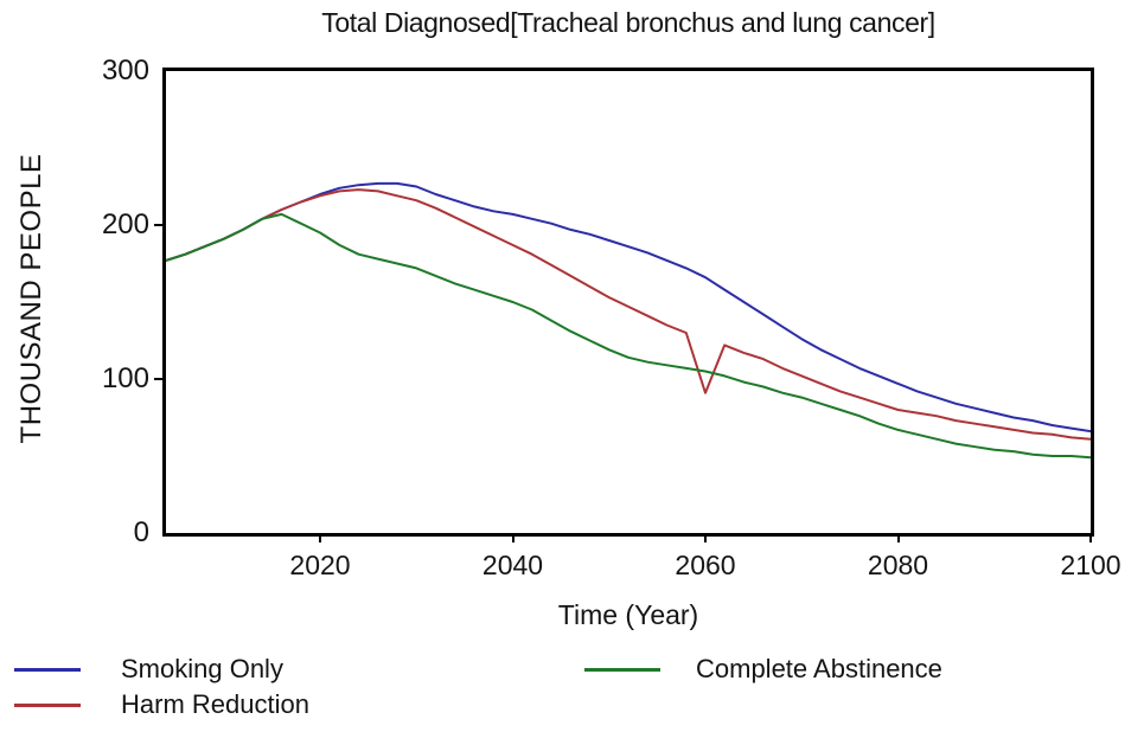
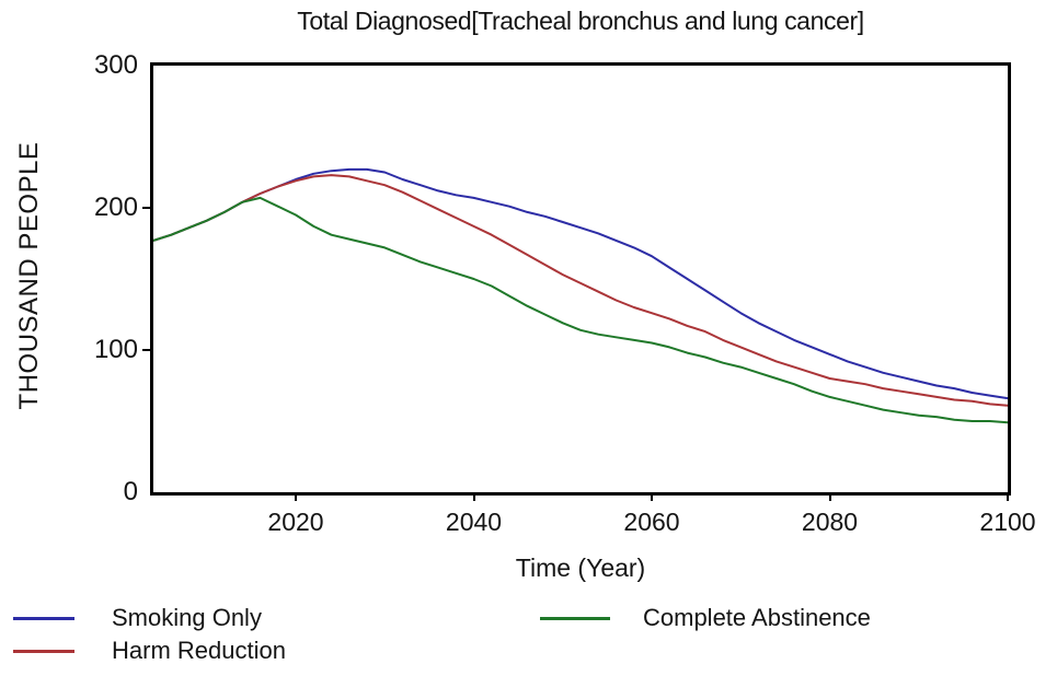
Harm Reduction/2060: 91 -> 126
